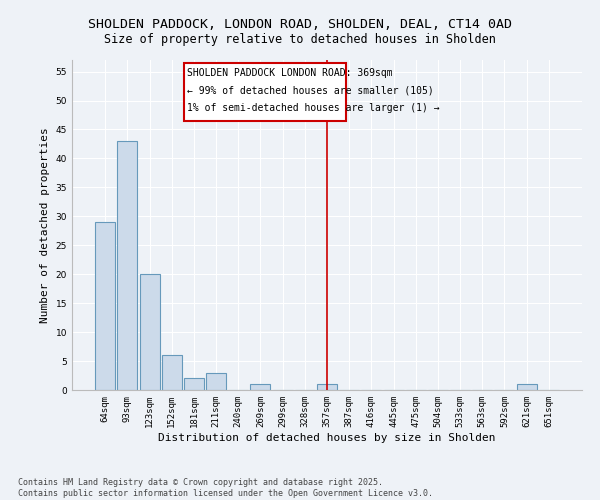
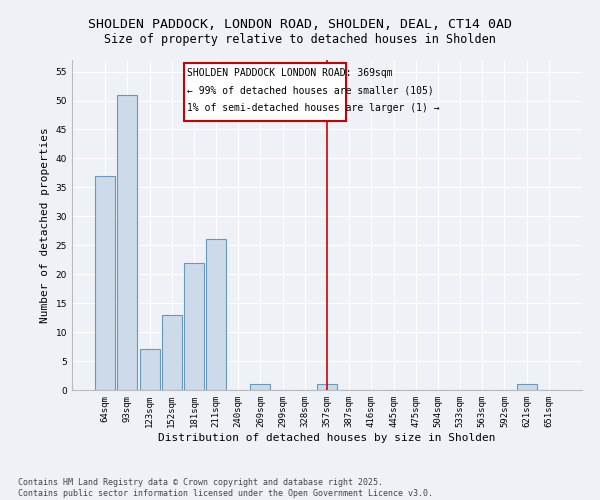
64sqm: 29 -> 37
93sqm: 43 -> 51
123sqm: 20 -> 7
152sqm: 6 -> 13
181sqm: 2 -> 22
211sqm: 3 -> 26
